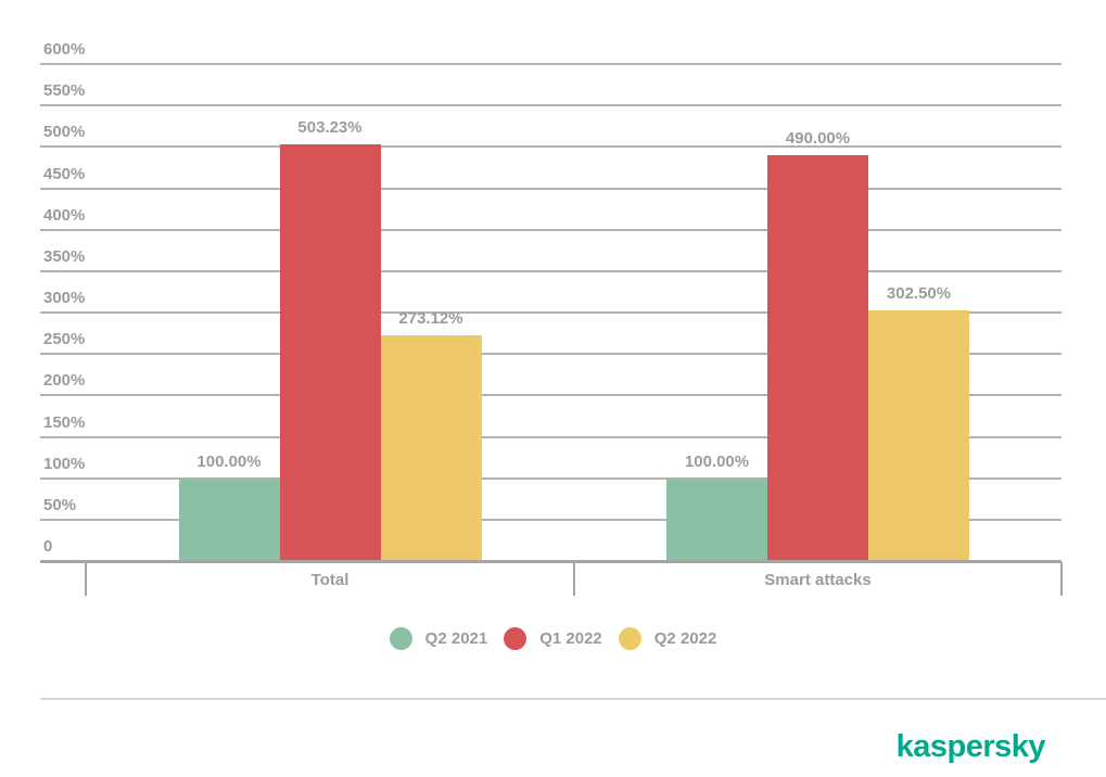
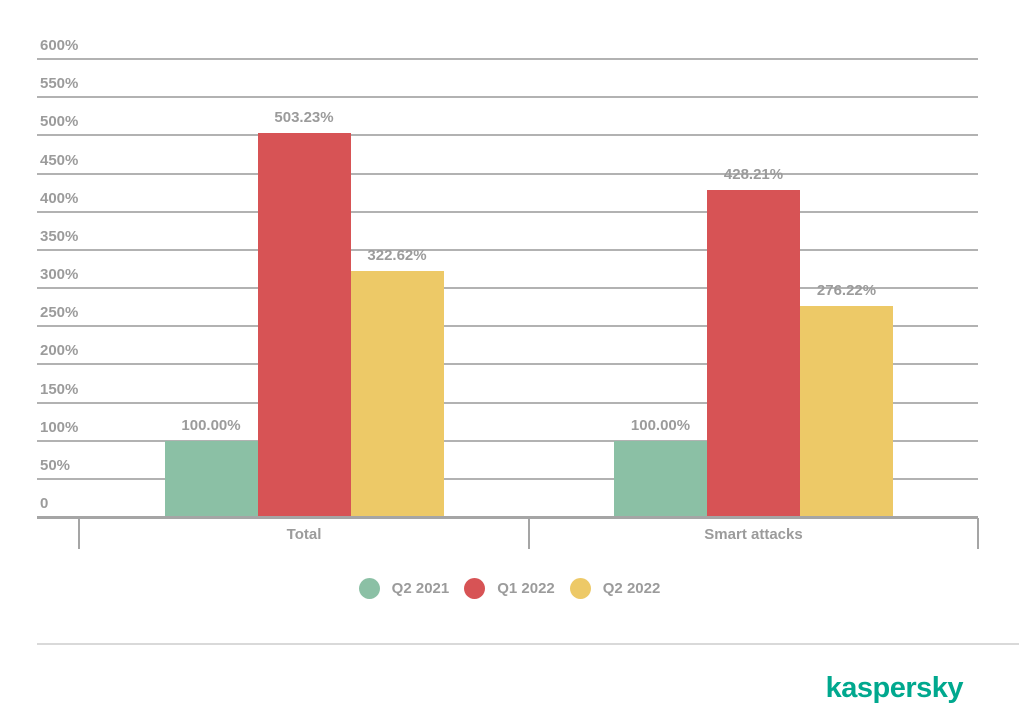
Q2 2022/Total: 273.12% -> 322.62%
Q1 2022/Smart attacks: 490.00% -> 428.21%
Q2 2022/Smart attacks: 302.50% -> 276.22%
